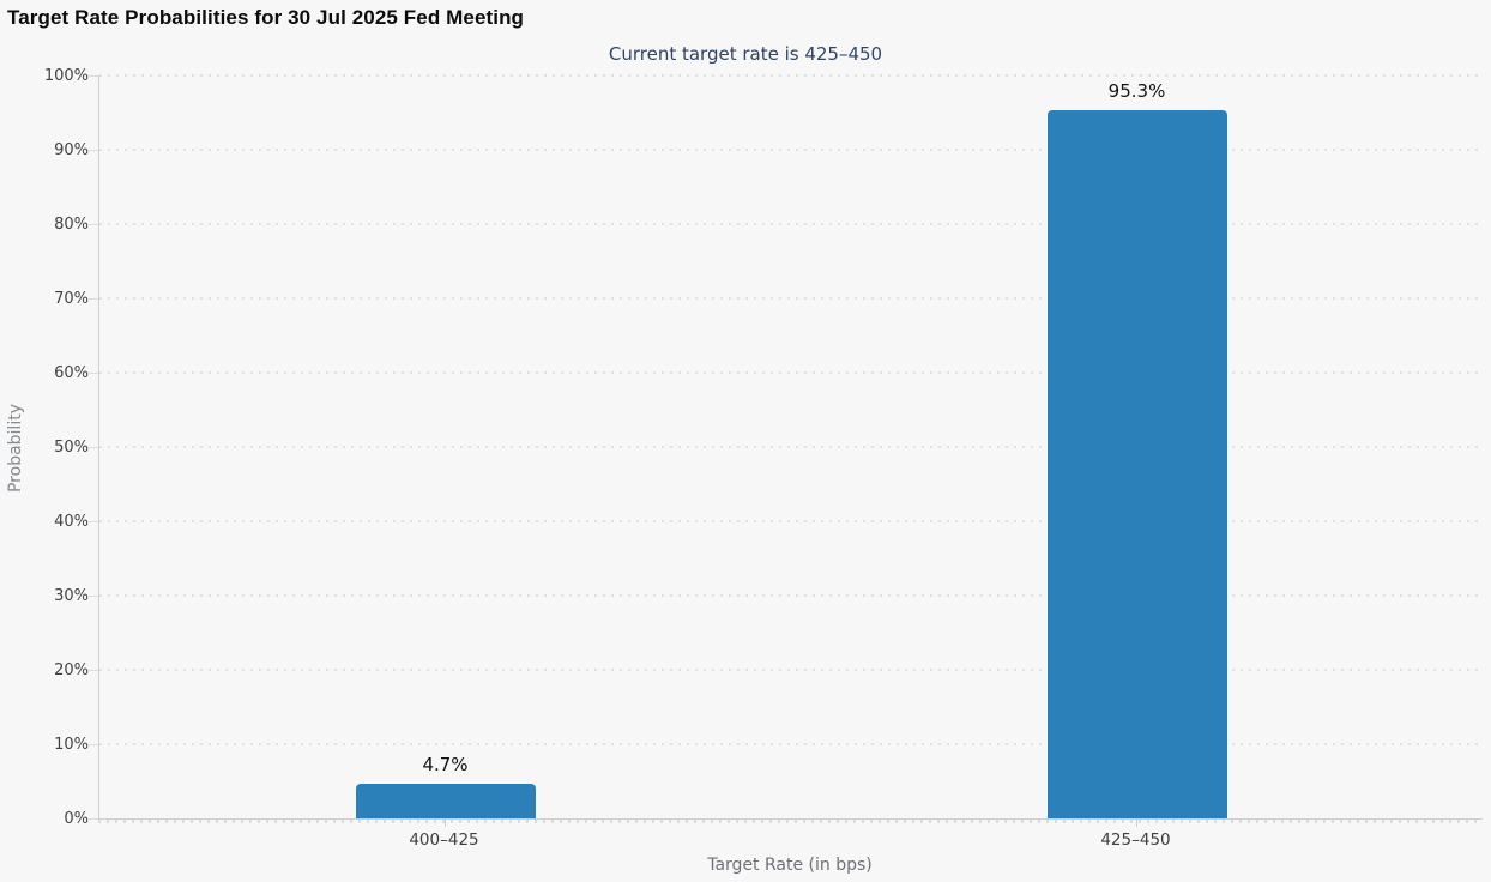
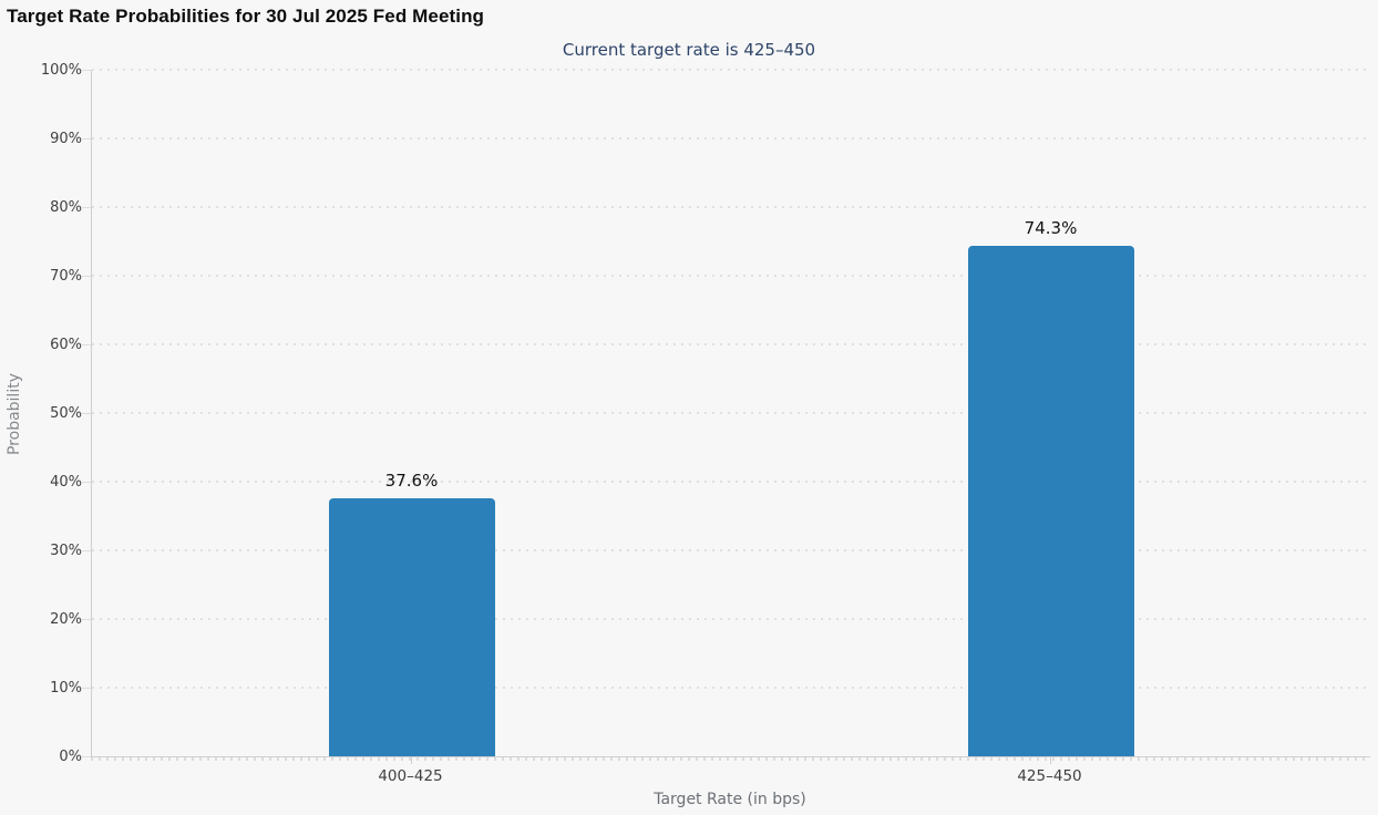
400–425: 4.7% -> 37.6%
425–450: 95.3% -> 74.3%
